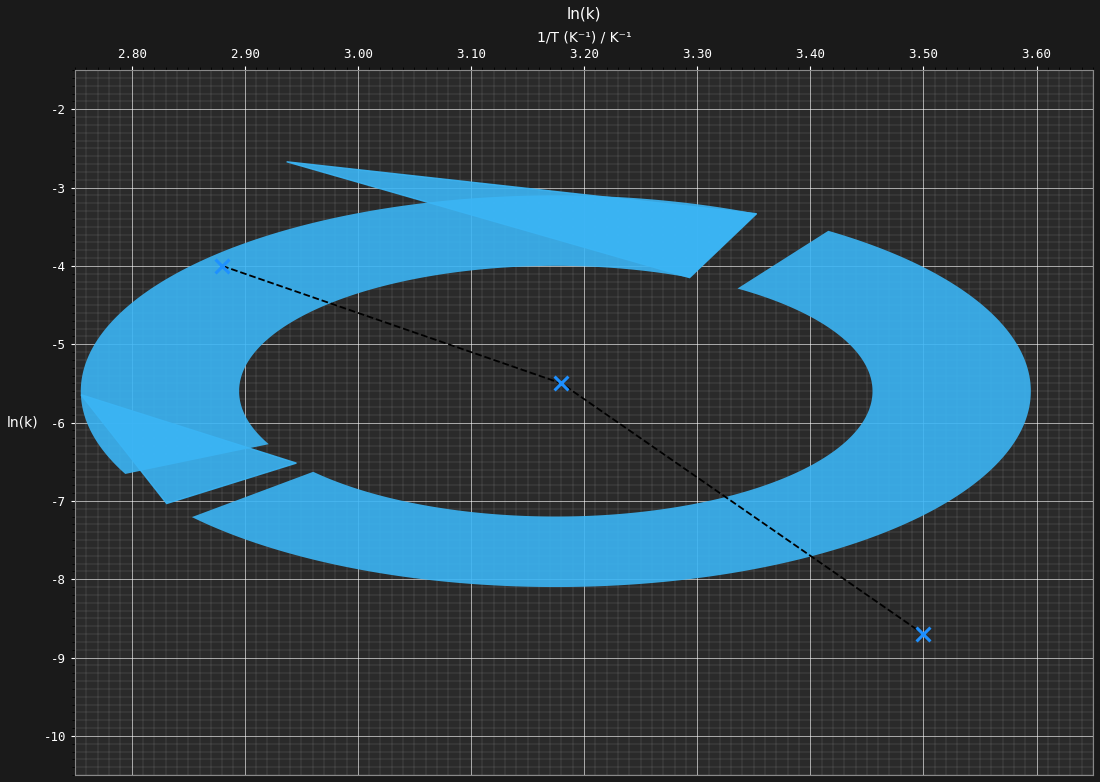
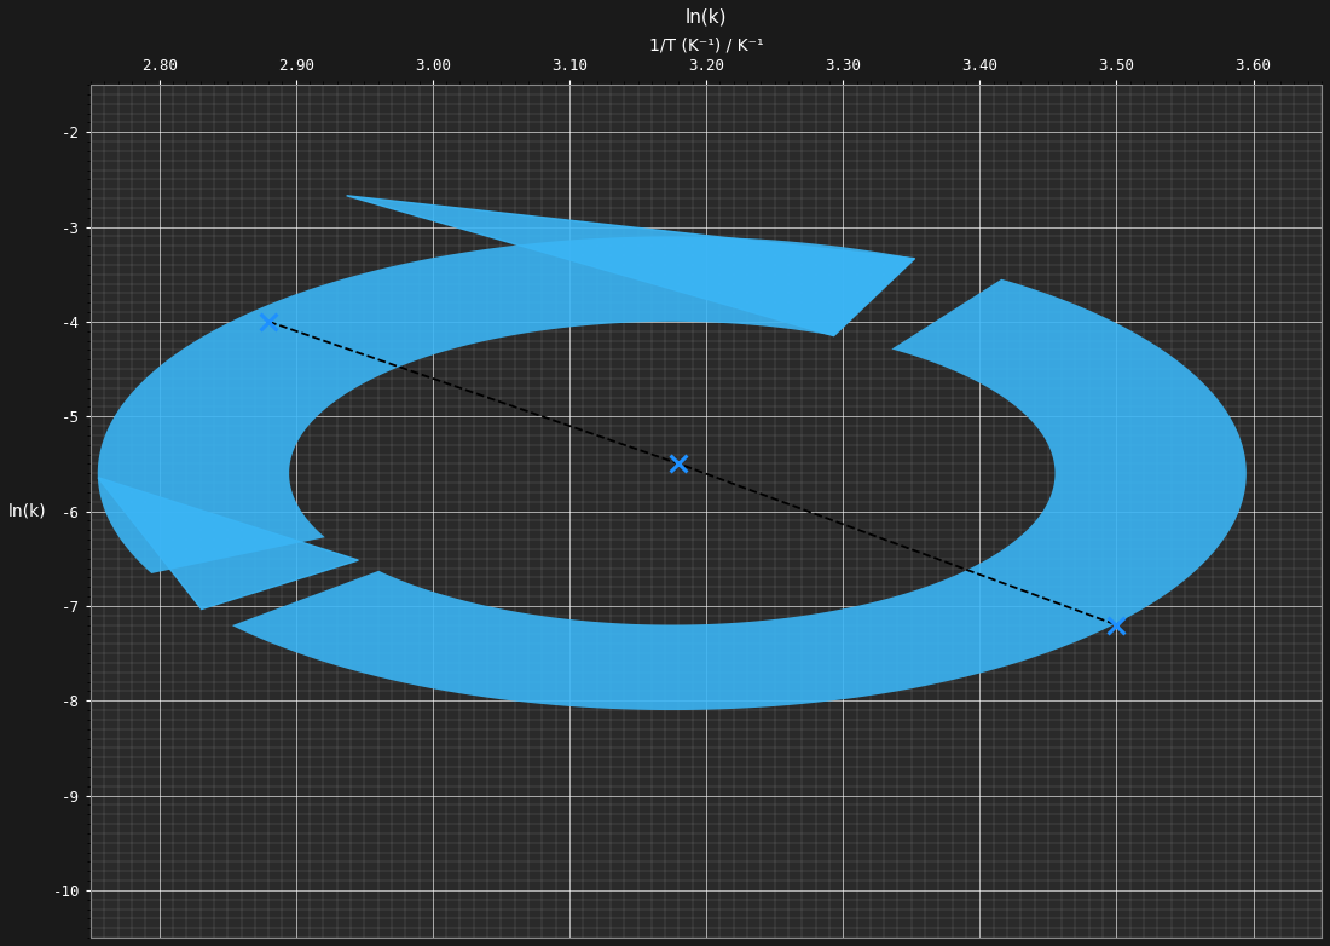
3.50: -8.7 -> -7.2
